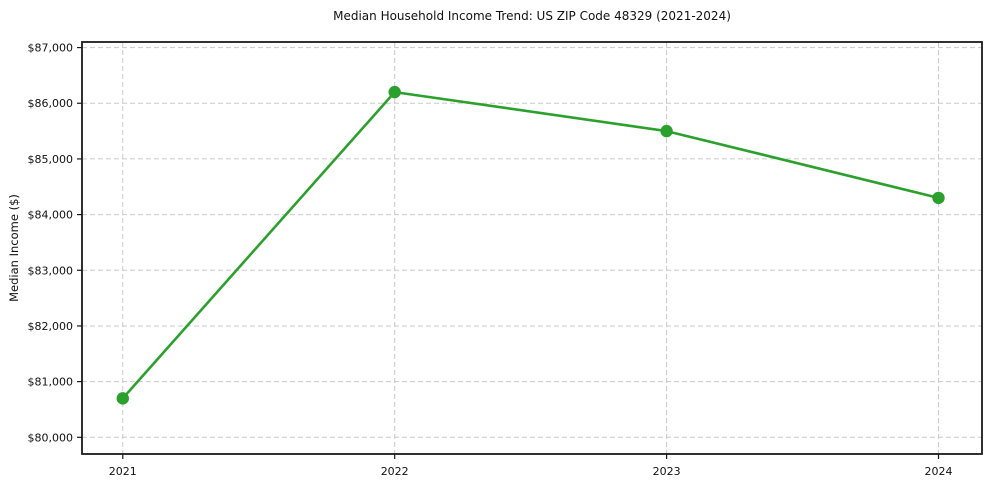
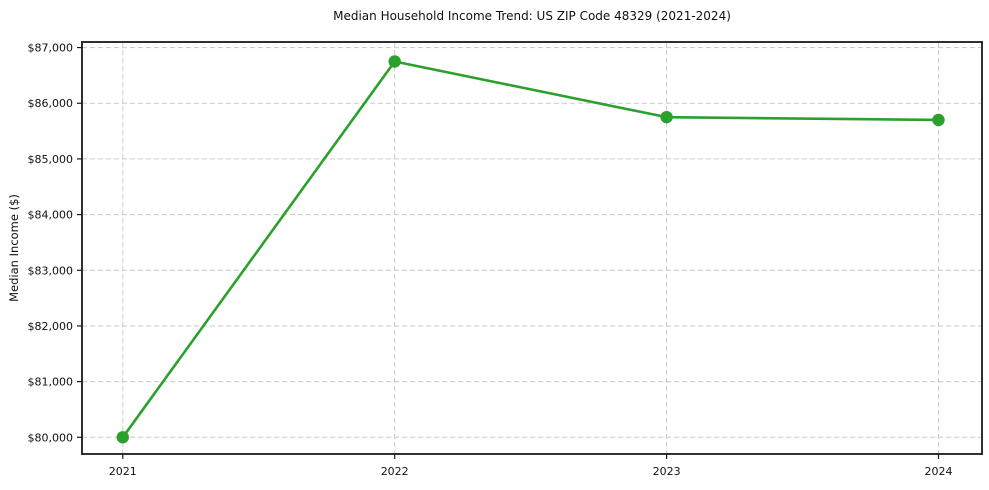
2021: $80700 -> $80000
2022: $86200 -> $86800
2023: $85500 -> $85800
2024: $84300 -> $85700
